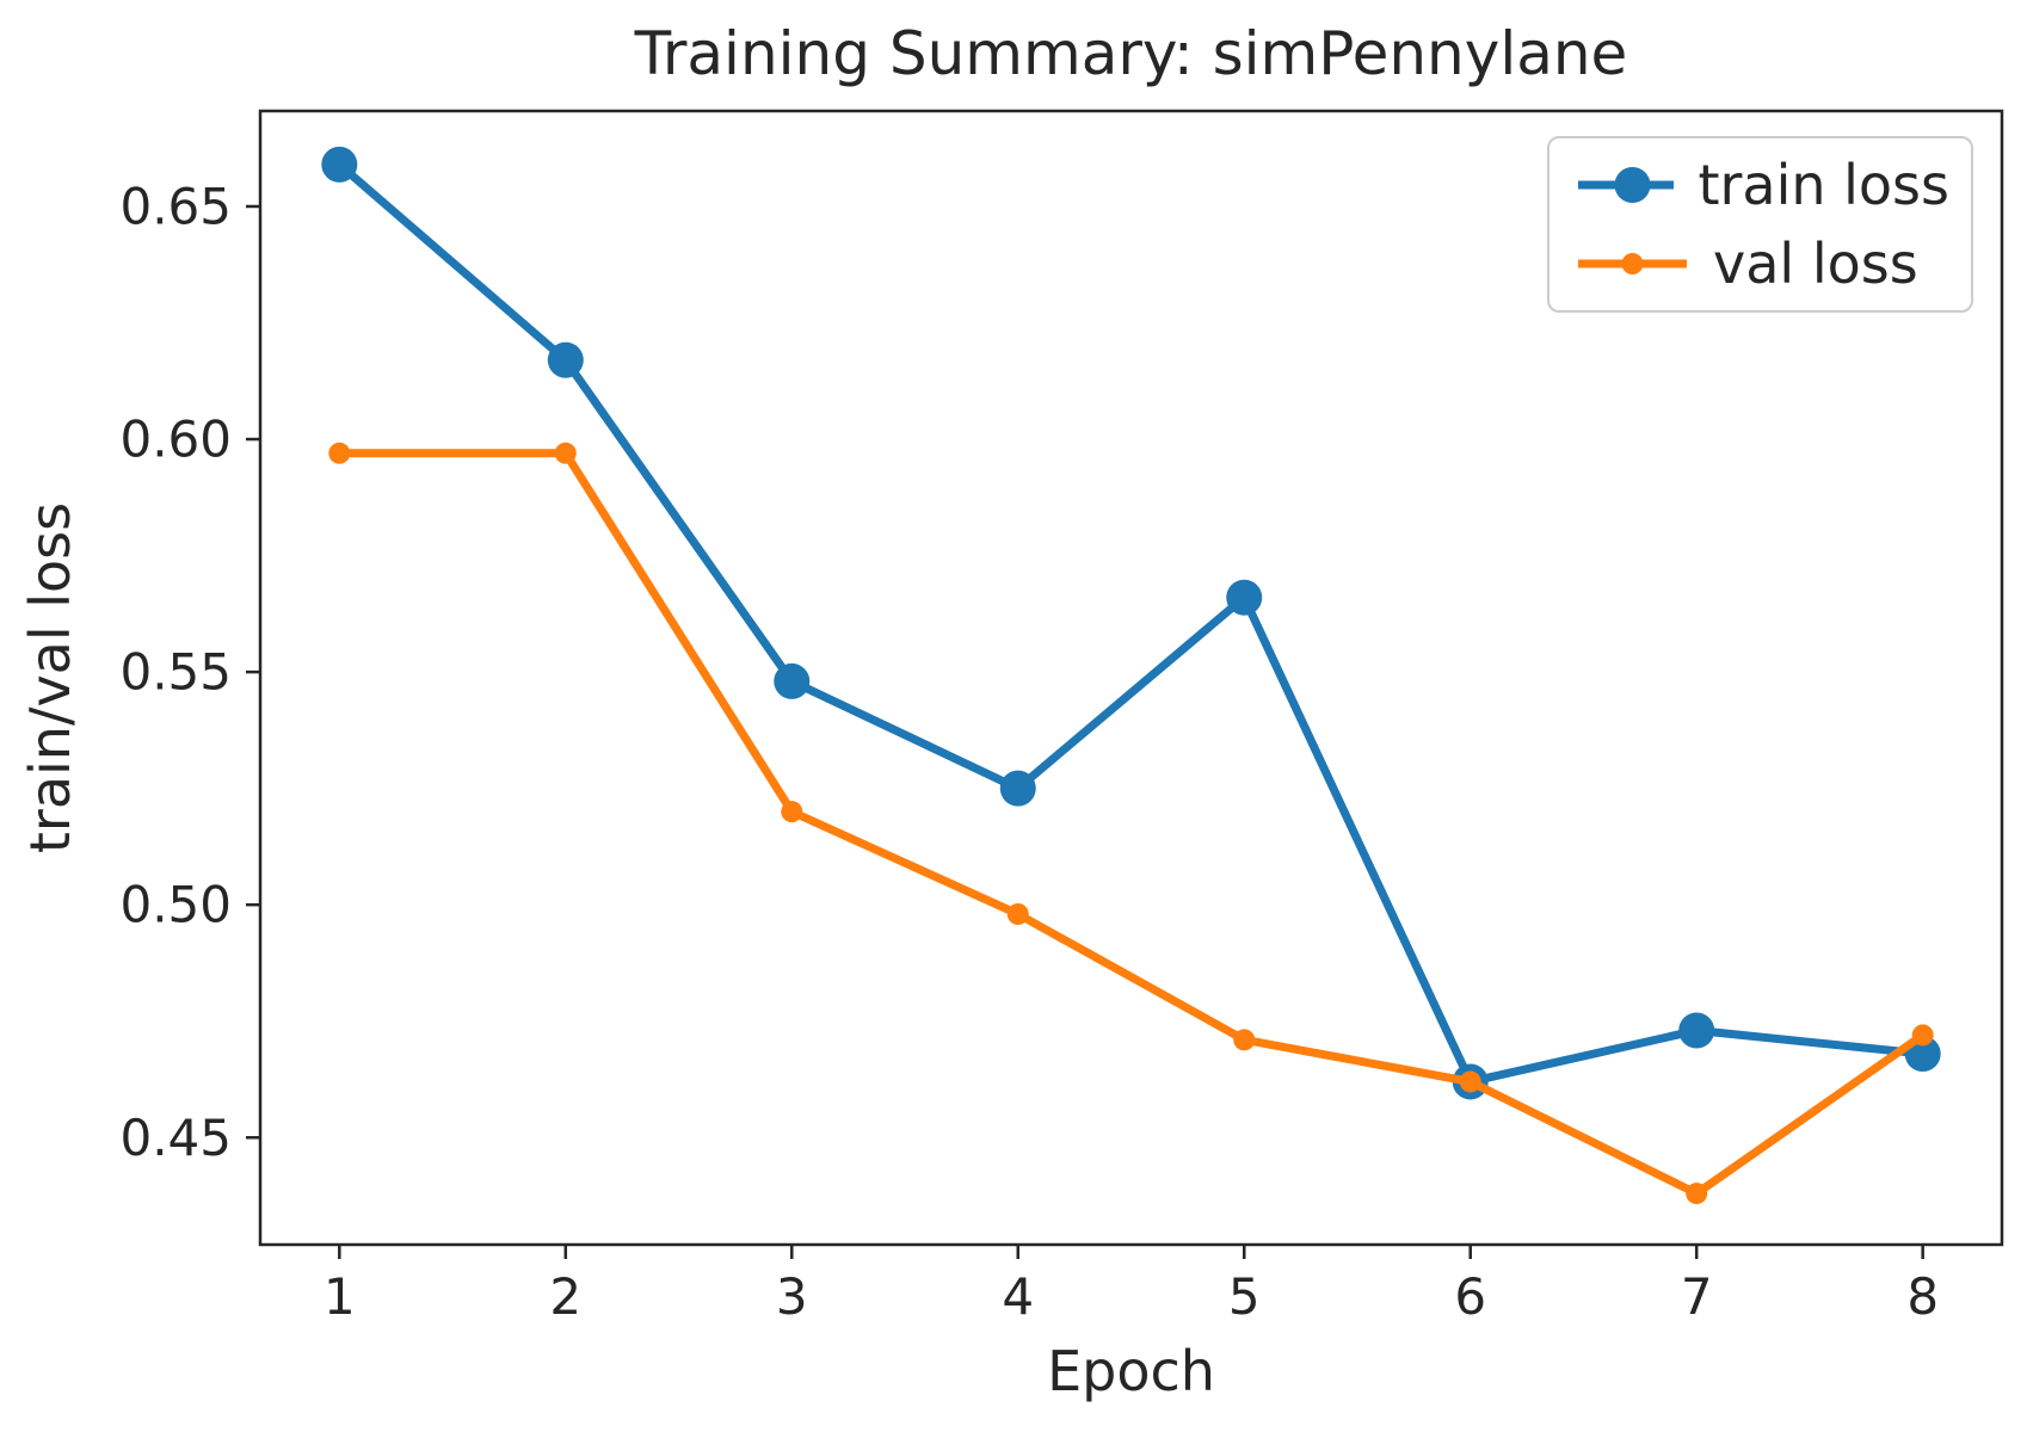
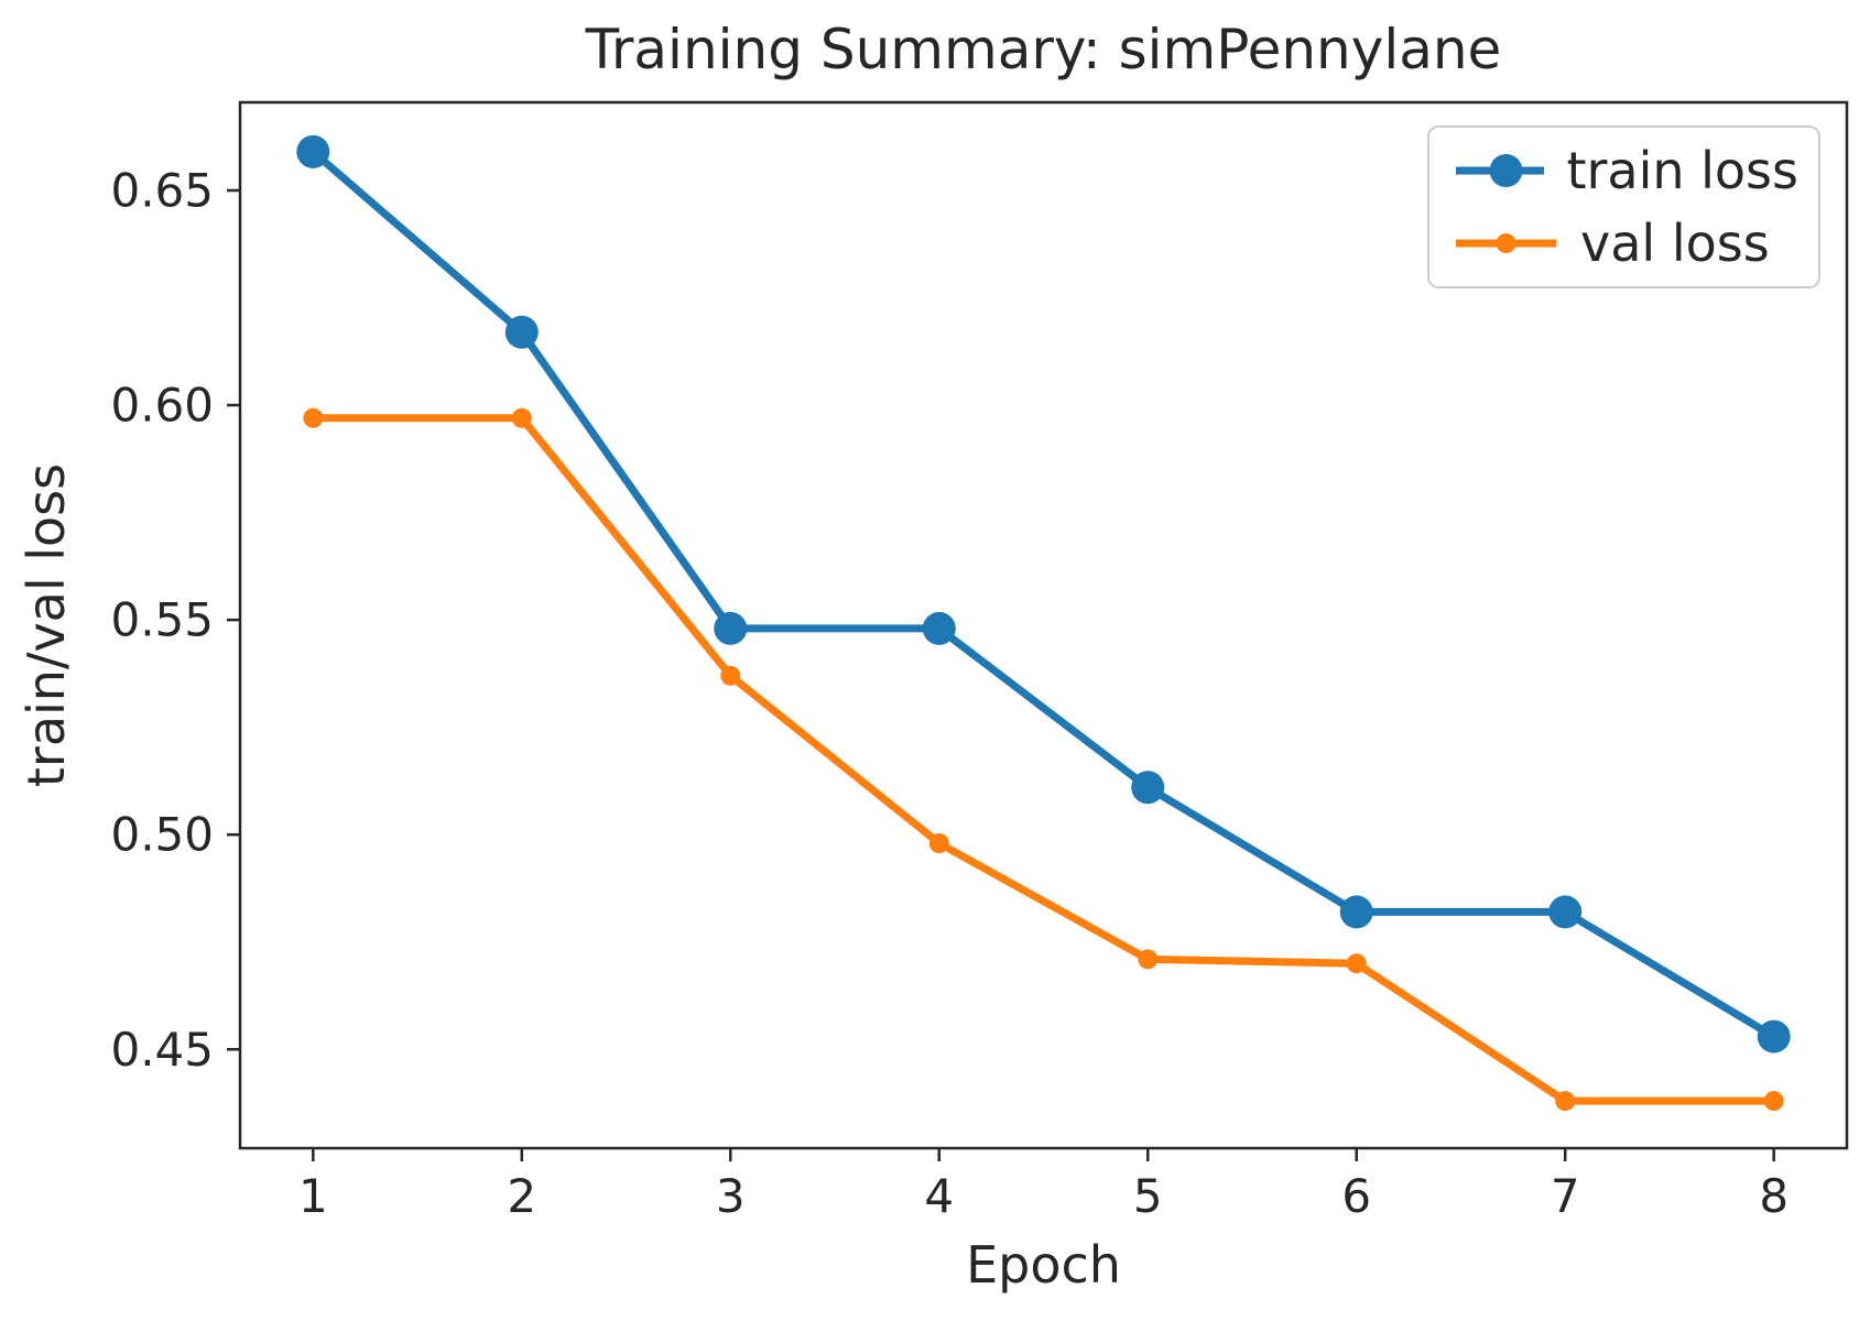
val loss/3: 0.520 -> 0.537
train loss/4: 0.525 -> 0.548
train loss/5: 0.566 -> 0.511
train loss/6: 0.462 -> 0.482
val loss/6: 0.462 -> 0.470
train loss/7: 0.473 -> 0.482
train loss/8: 0.468 -> 0.453
val loss/8: 0.472 -> 0.438
